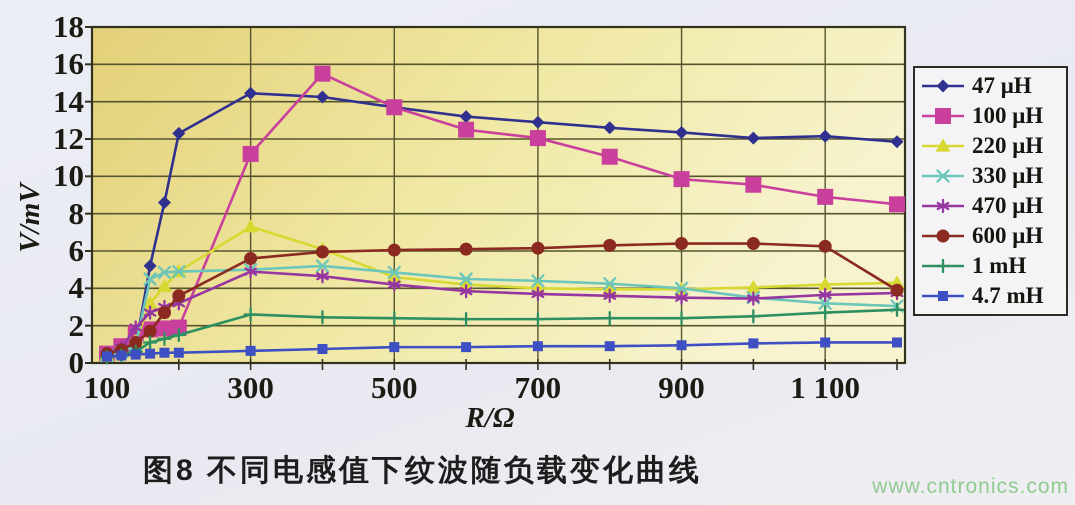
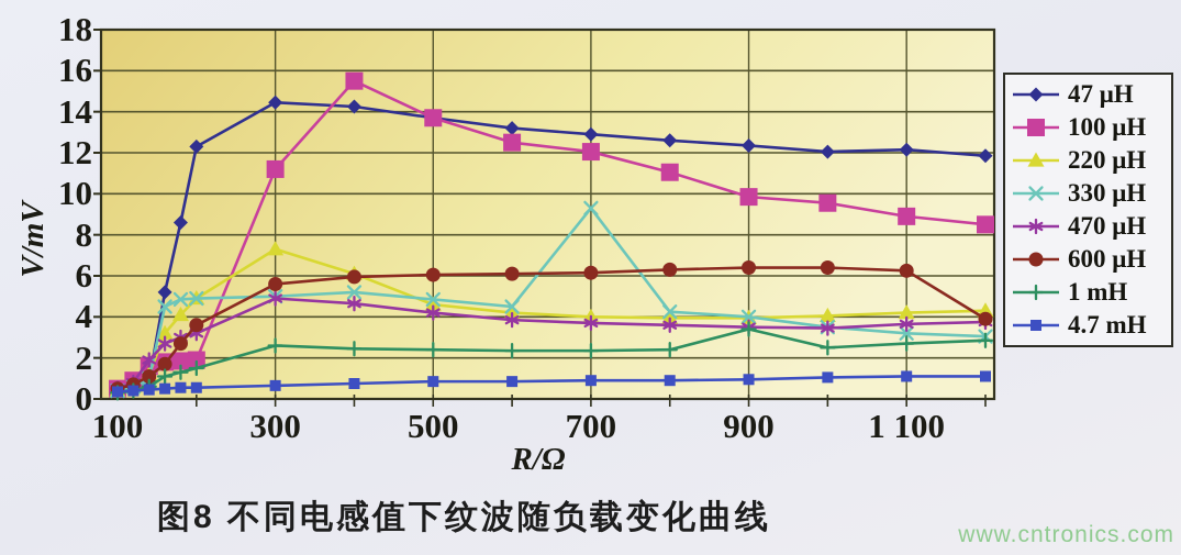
330 μH/700: 4.4 -> 9.3
1 mH/900: 2.4 -> 3.4
